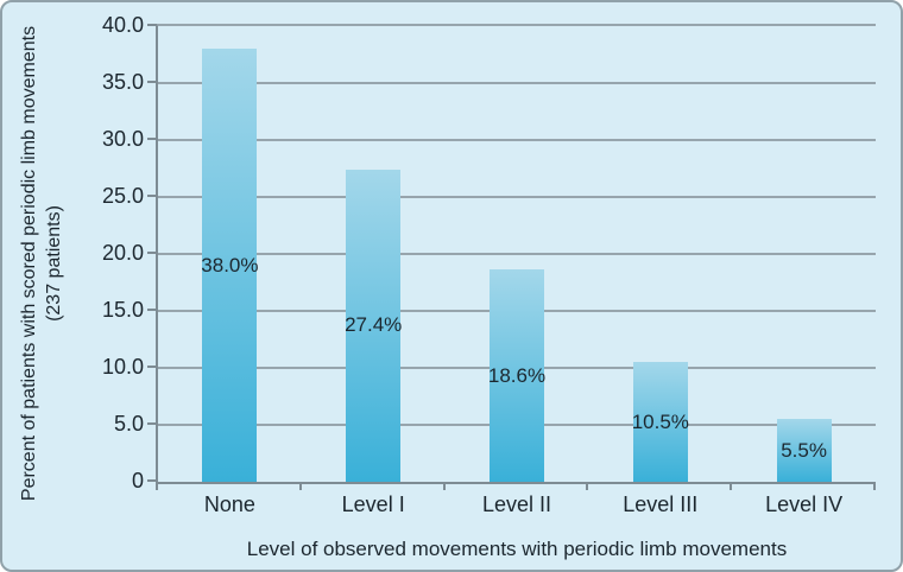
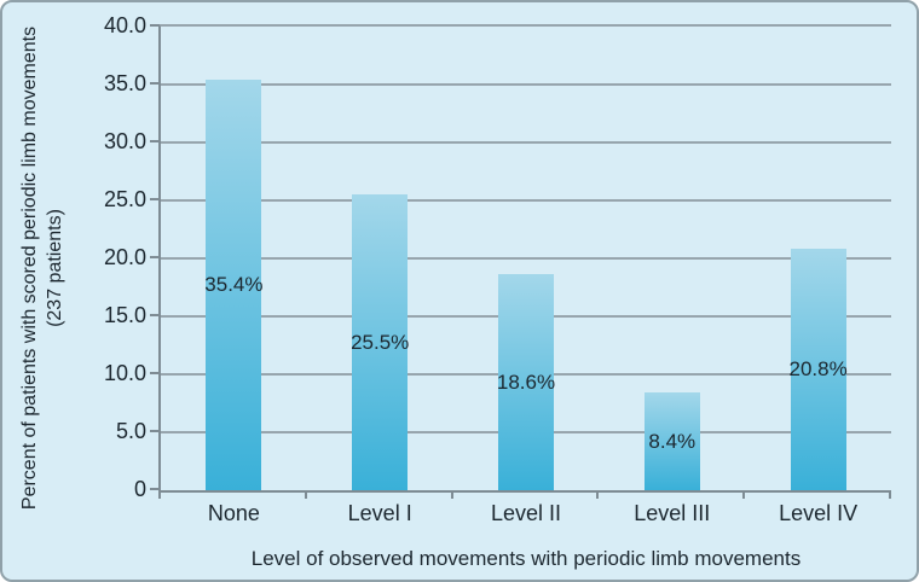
None: 38.0% -> 35.4%
Level I: 27.4% -> 25.5%
Level III: 10.5% -> 8.4%
Level IV: 5.5% -> 20.8%
